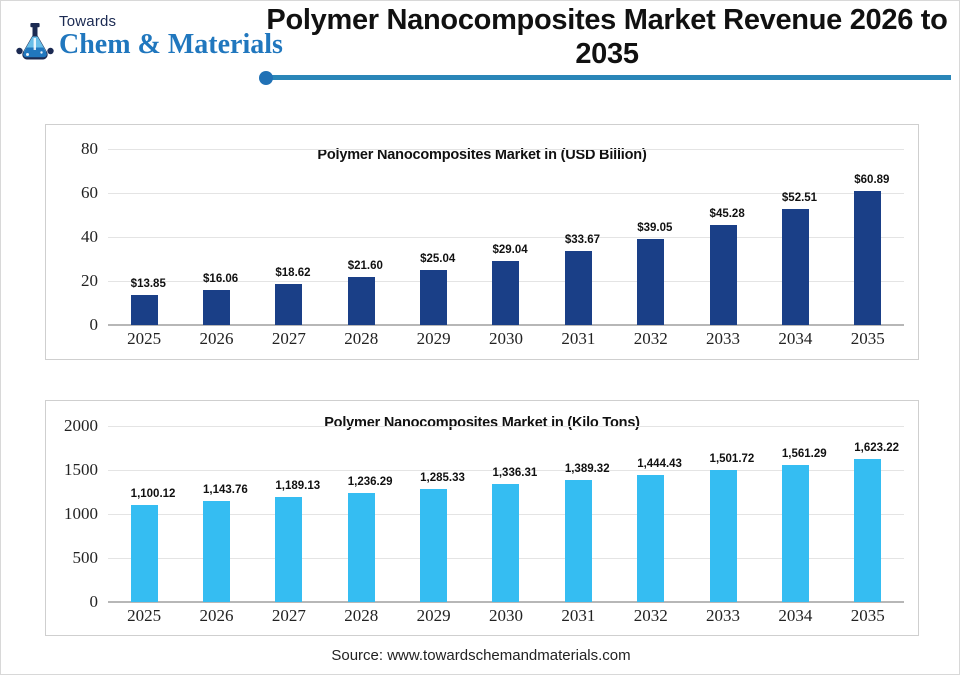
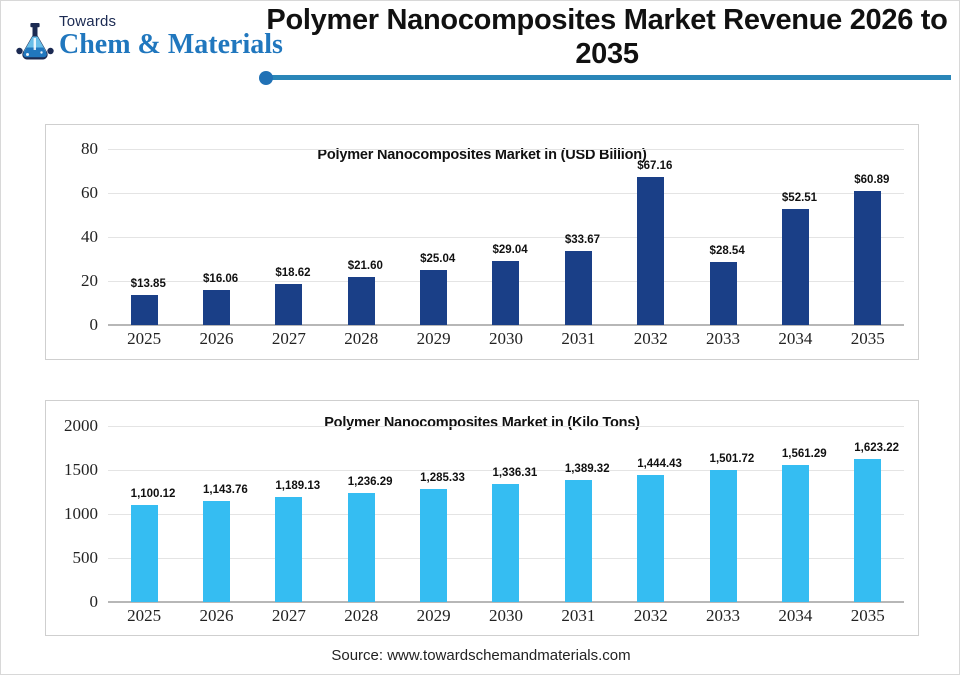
Polymer Nanocomposites Market in (USD Billion)/2032: $39.05 -> $67.16
Polymer Nanocomposites Market in (USD Billion)/2033: $45.28 -> $28.54
